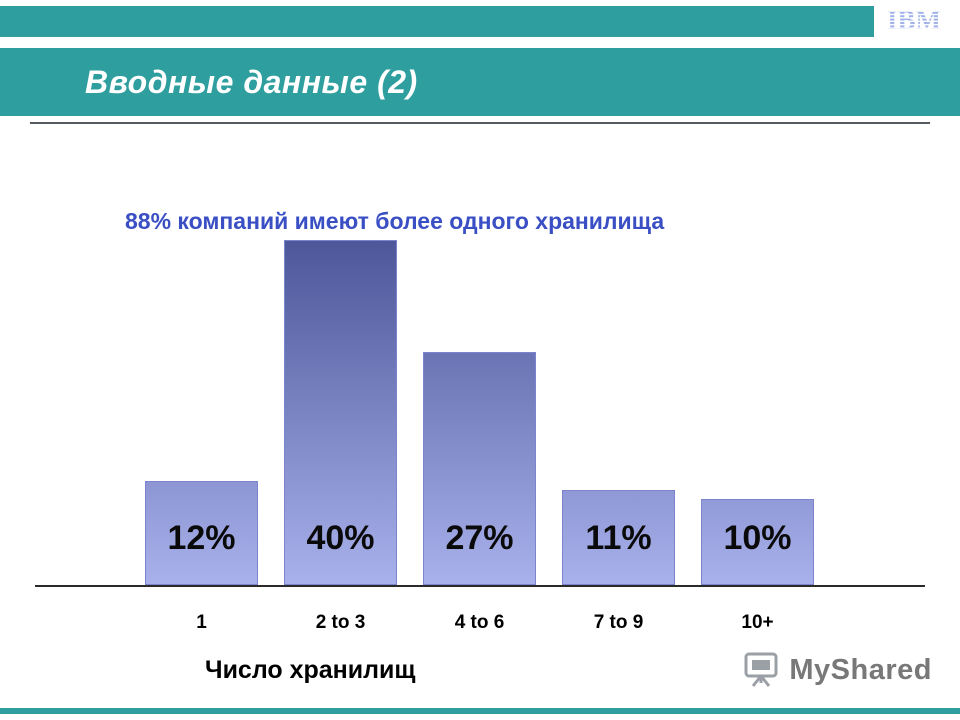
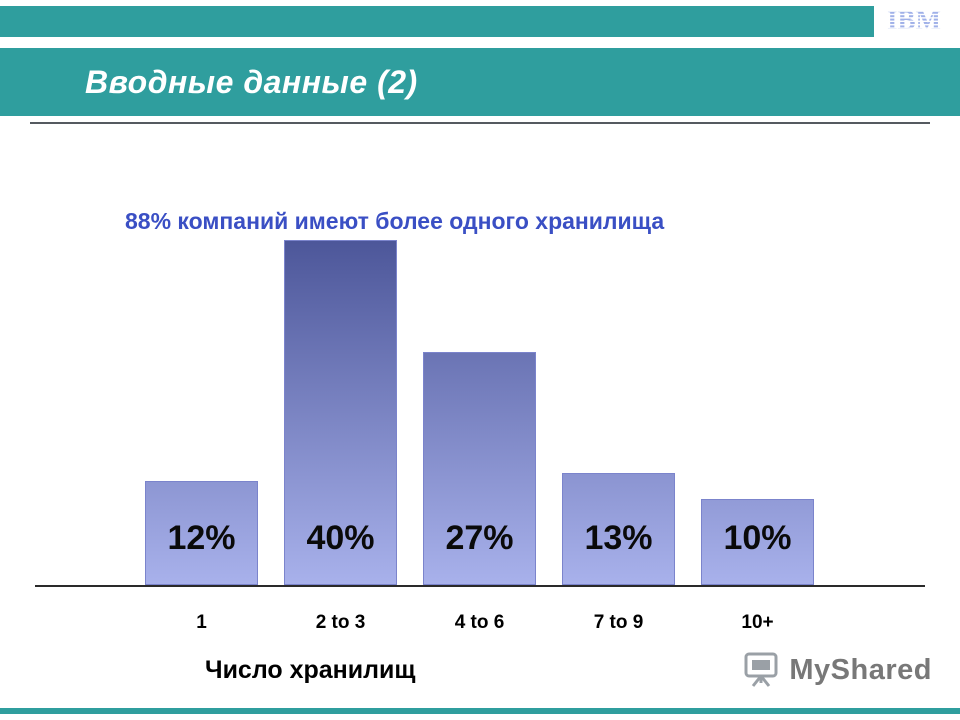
7 to 9: 11% -> 13%
